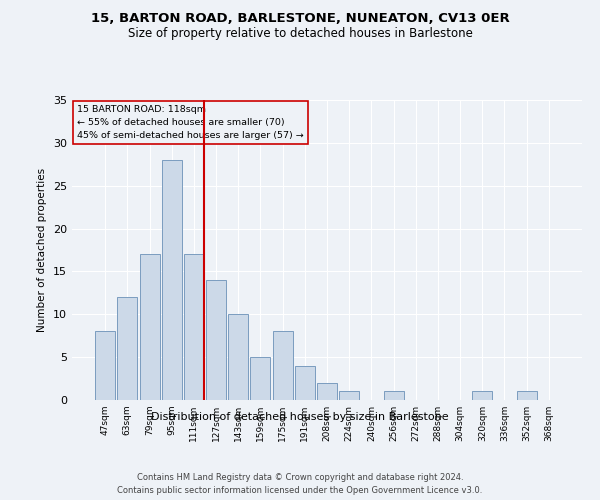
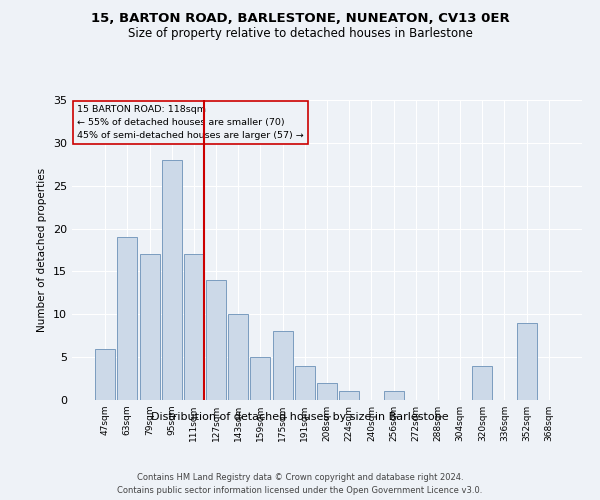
47sqm: 8 -> 6
63sqm: 12 -> 19
320sqm: 1 -> 4
352sqm: 1 -> 9
